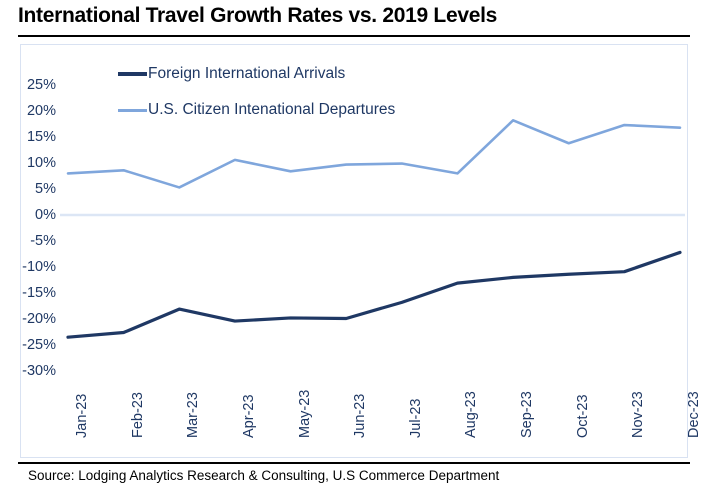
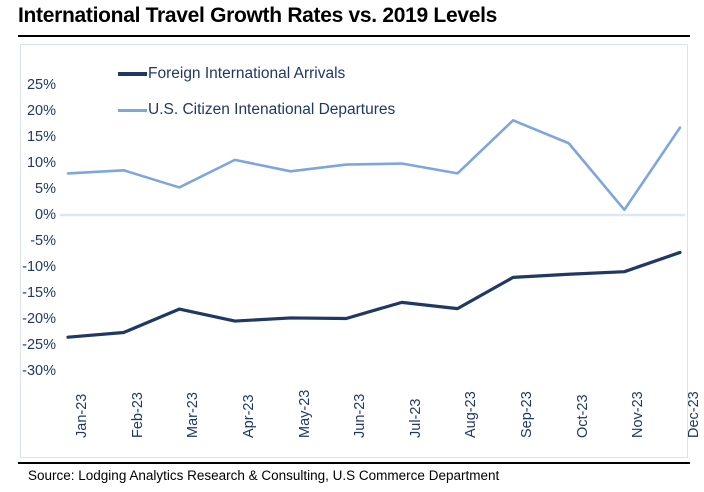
Foreign International Arrivals/Aug-23: -13% -> -18%
U.S. Citizen Intenational Departures/Nov-23: 17% -> 1%
